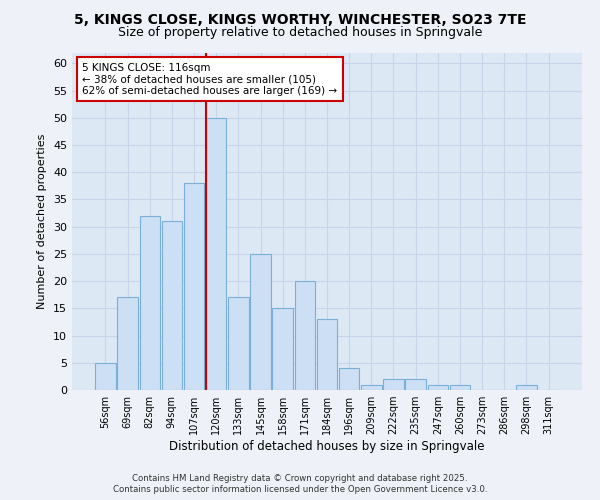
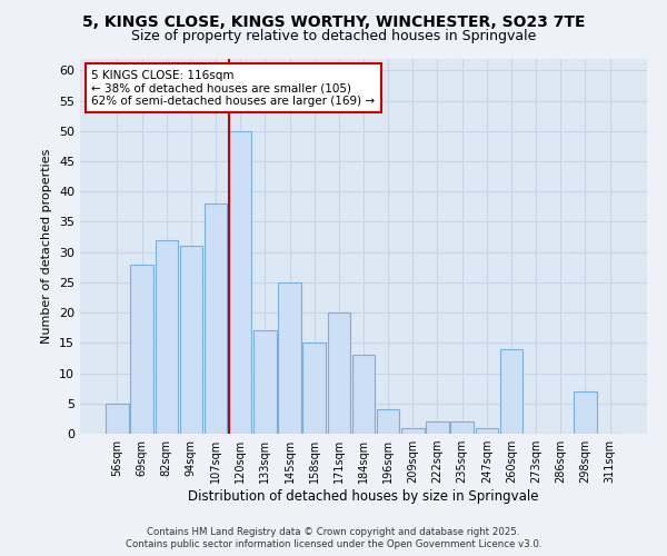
69sqm: 17 -> 28
260sqm: 1 -> 14
298sqm: 1 -> 7
